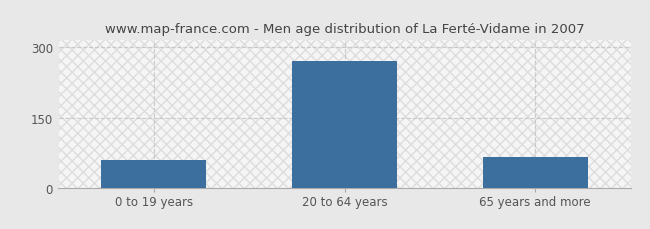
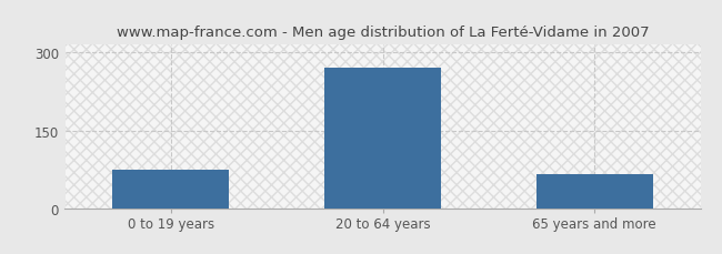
0 to 19 years: 60 -> 75
